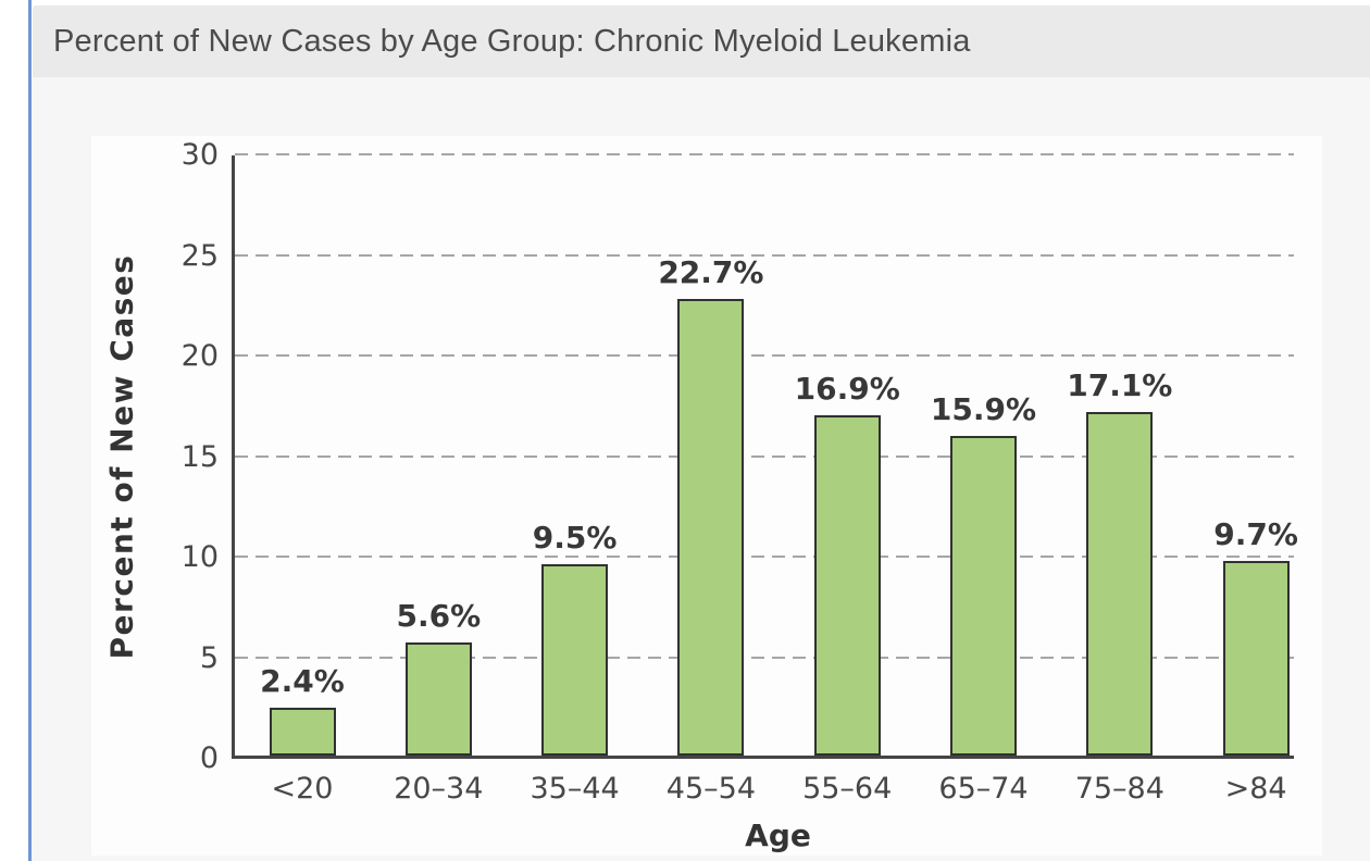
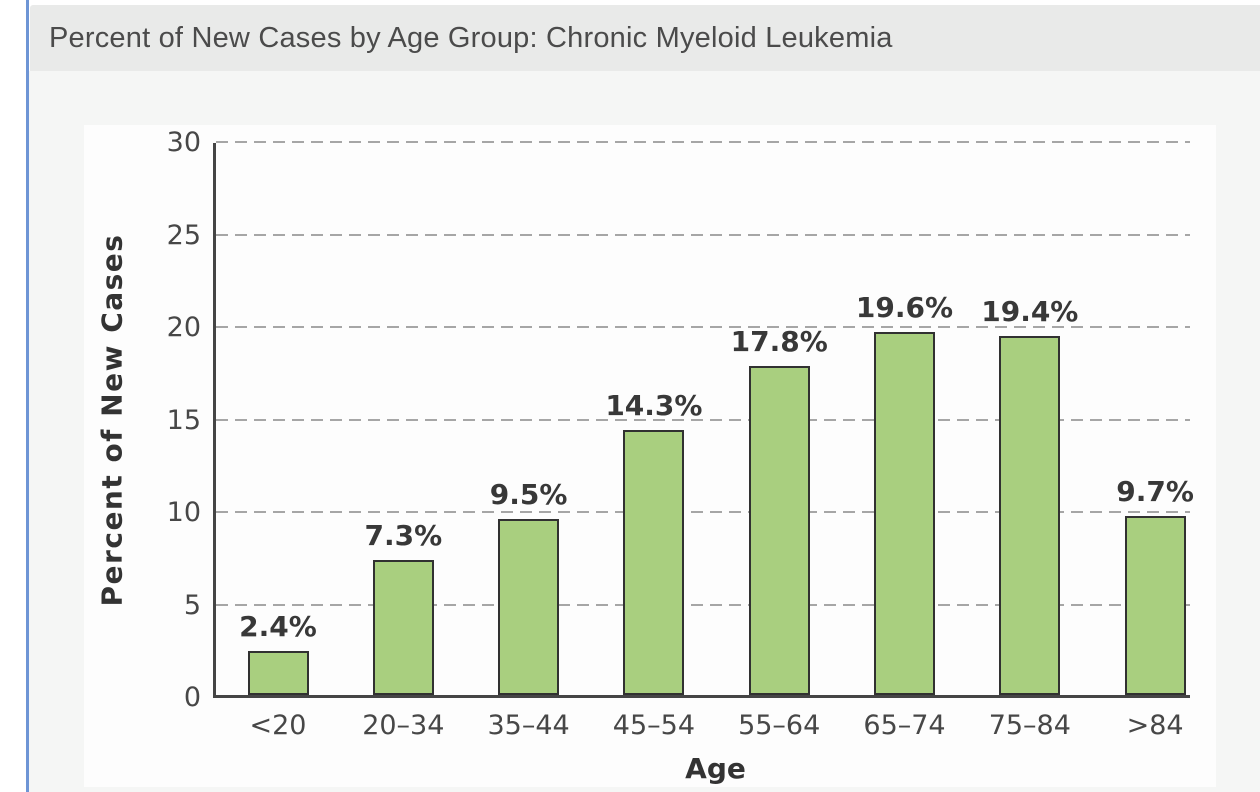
20–34: 5.6% -> 7.3%
45–54: 22.7% -> 14.3%
55–64: 16.9% -> 17.8%
65–74: 15.9% -> 19.6%
75–84: 17.1% -> 19.4%
